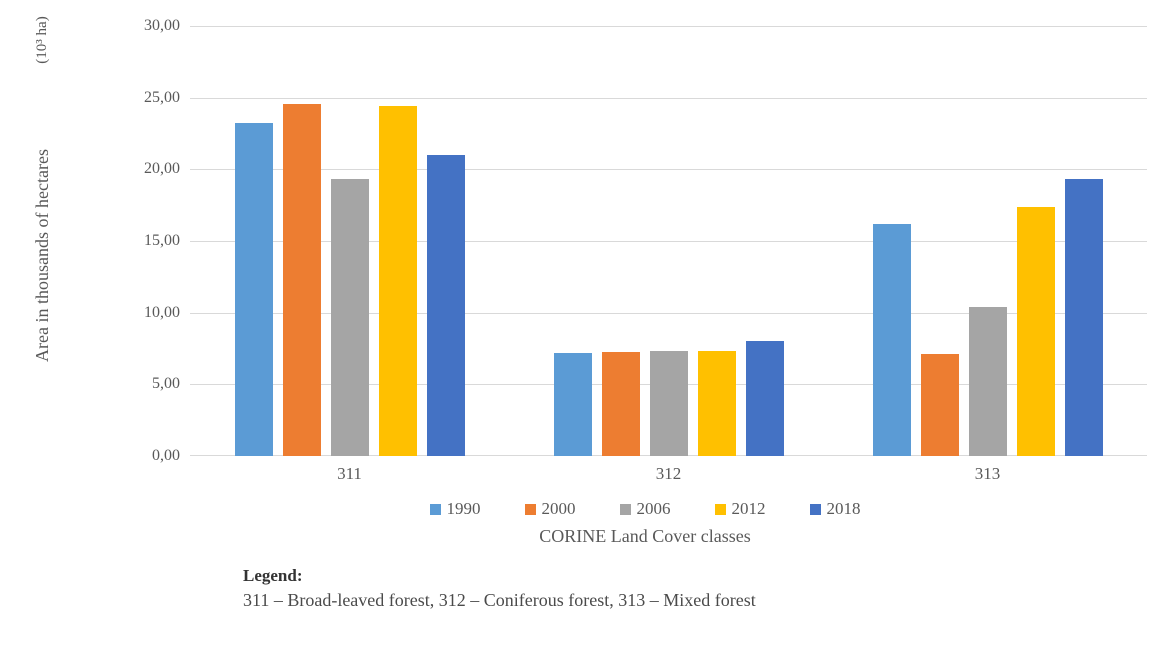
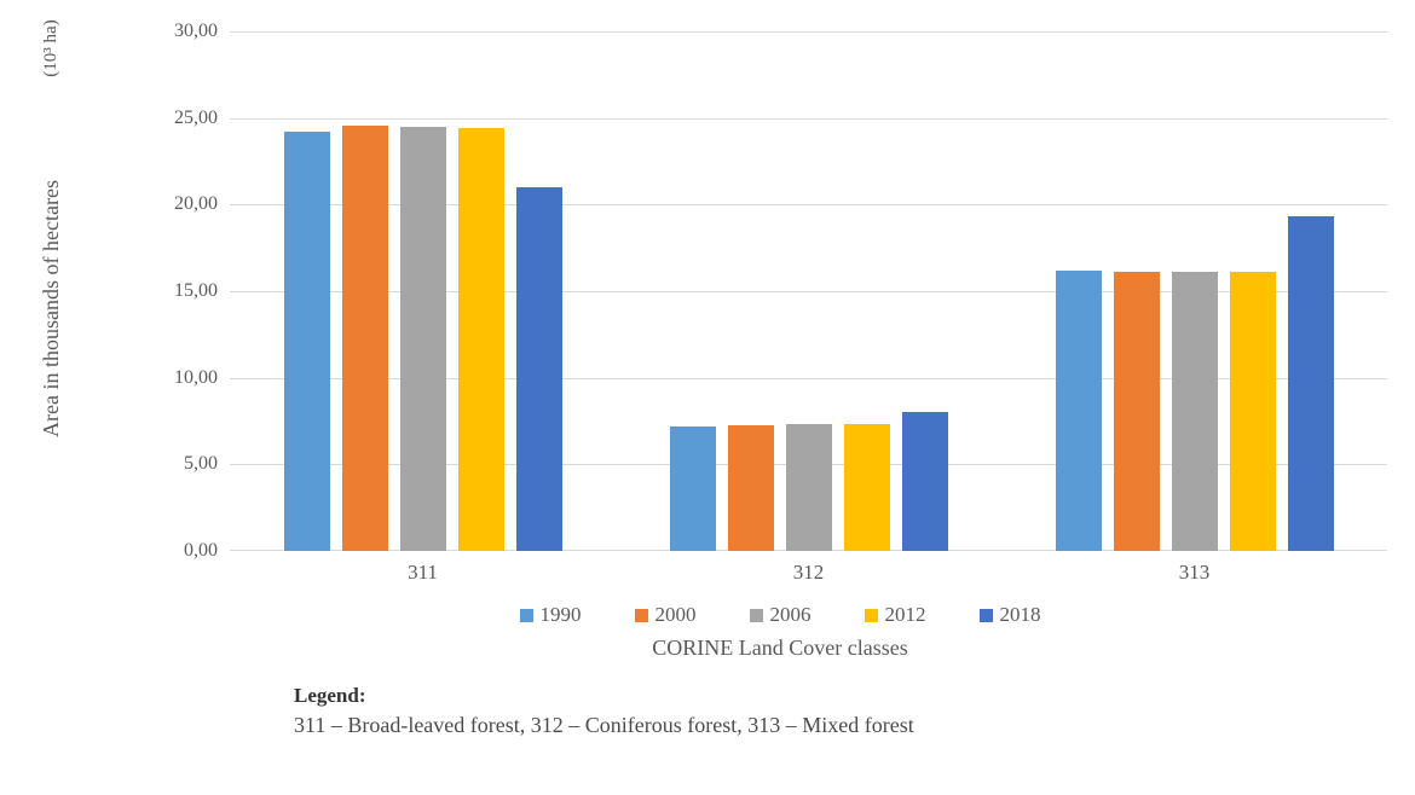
1990/311: 23,2 -> 24,2
2006/311: 19,3 -> 24,5
2000/313: 7,1 -> 16,1
2006/313: 10,4 -> 16,1
2012/313: 17,4 -> 16,1
